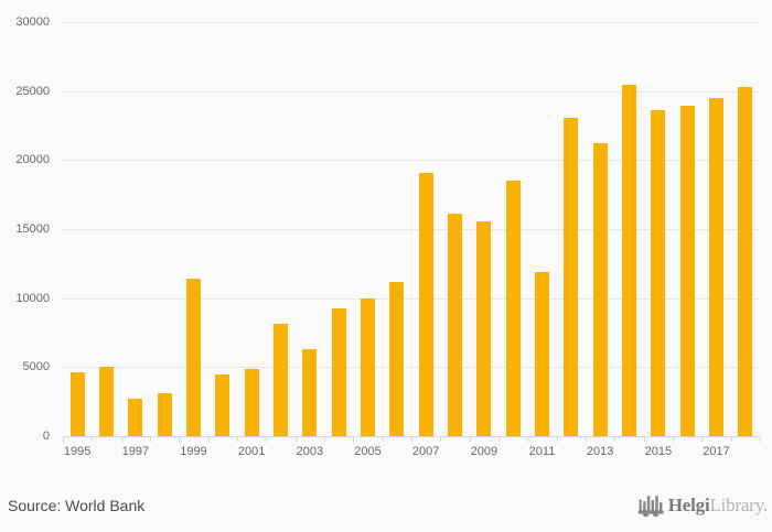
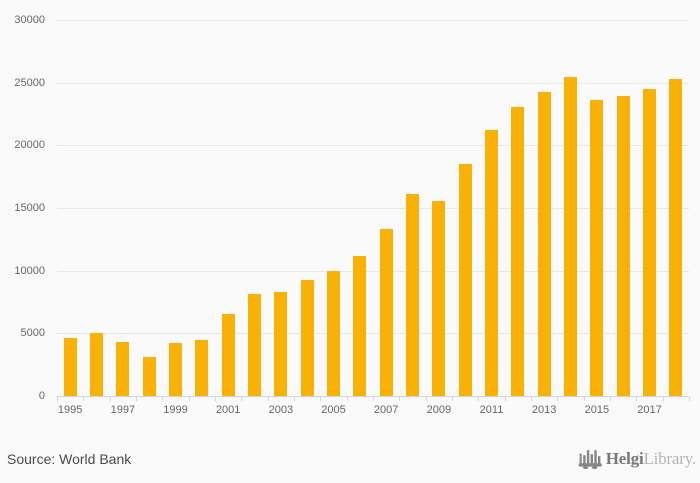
1997: 2700 -> 4300
1999: 11400 -> 4200
2001: 4900 -> 6600
2003: 6300 -> 8300
2007: 19100 -> 13400
2011: 11900 -> 21200
2013: 21200 -> 24300
